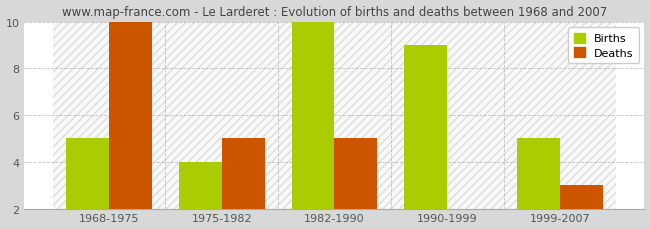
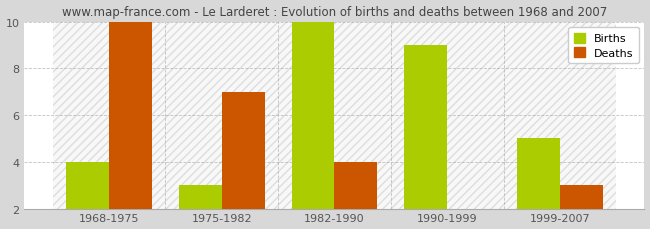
Births/1968-1975: 5 -> 4
Births/1975-1982: 4 -> 3
Deaths/1975-1982: 5 -> 7
Deaths/1982-1990: 5 -> 4
